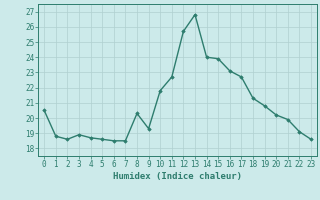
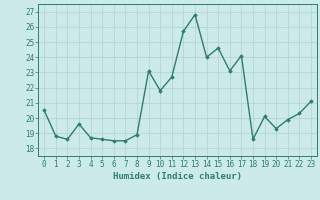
3: 18.9 -> 19.6
8: 20.3 -> 18.9
9: 19.3 -> 23.1
15: 23.9 -> 24.6
17: 22.7 -> 24.1
18: 21.3 -> 18.6
19: 20.8 -> 20.1
20: 20.2 -> 19.3
22: 19.1 -> 20.3
23: 18.6 -> 21.1
